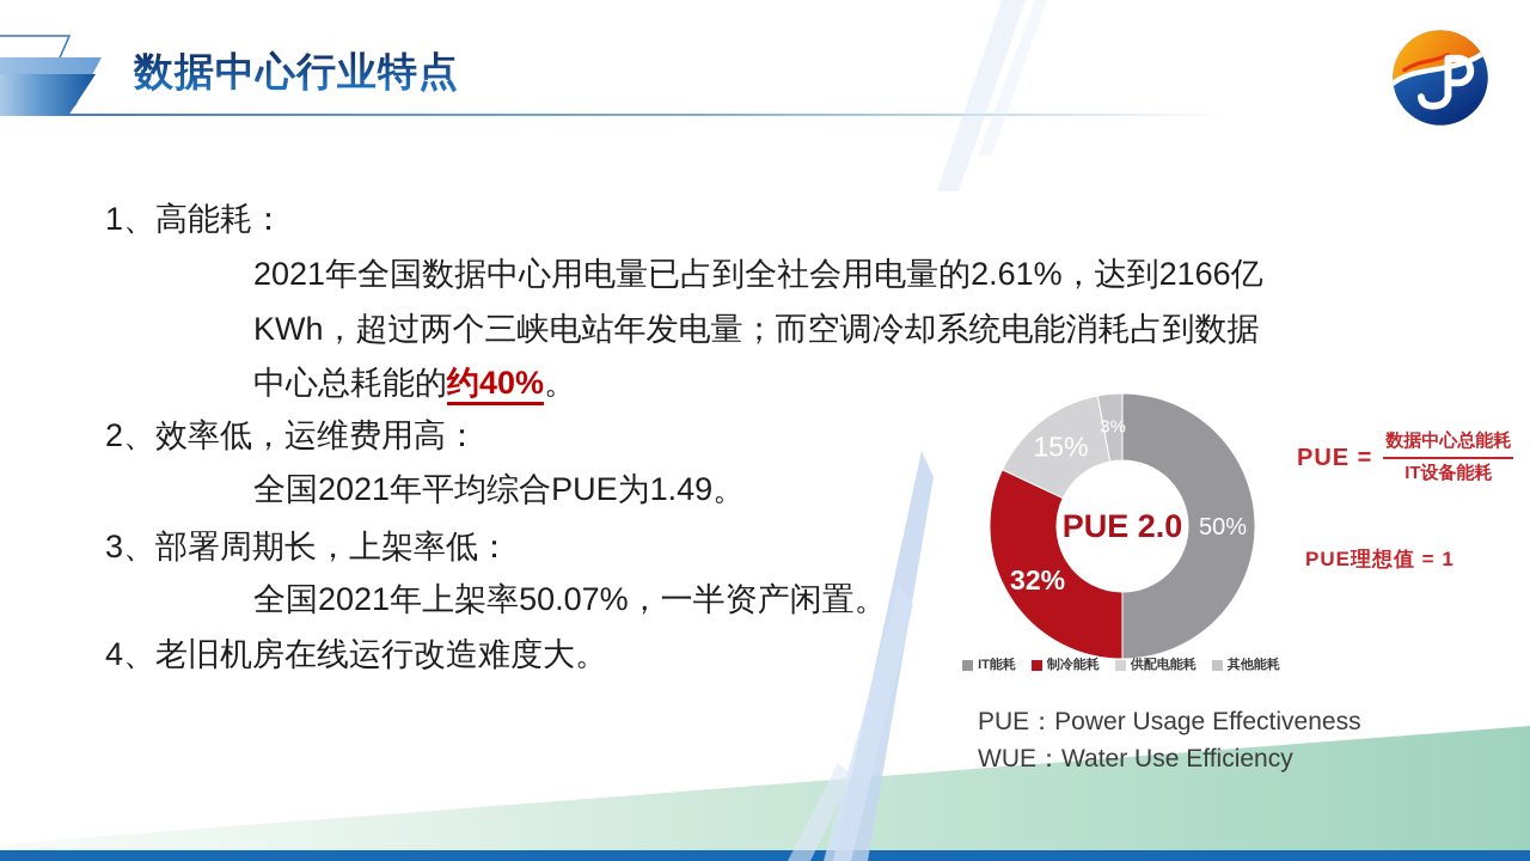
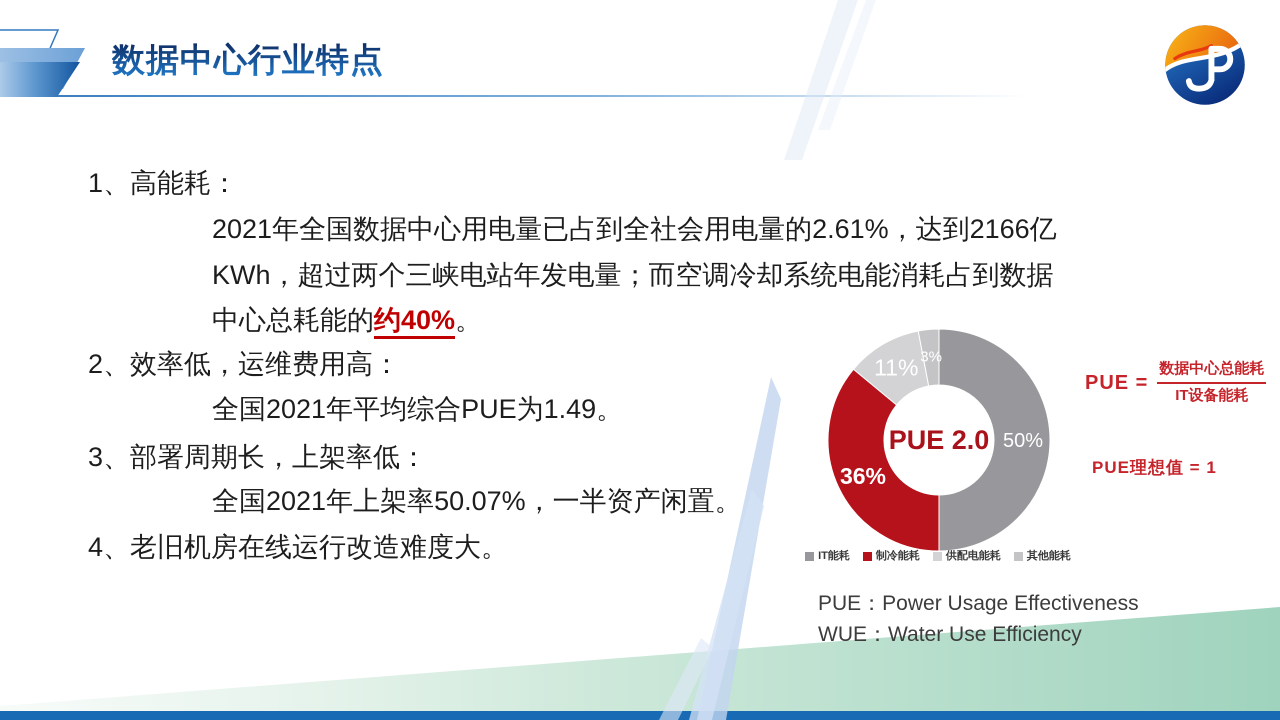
制冷能耗: 32% -> 36%
供配电能耗: 15% -> 11%
